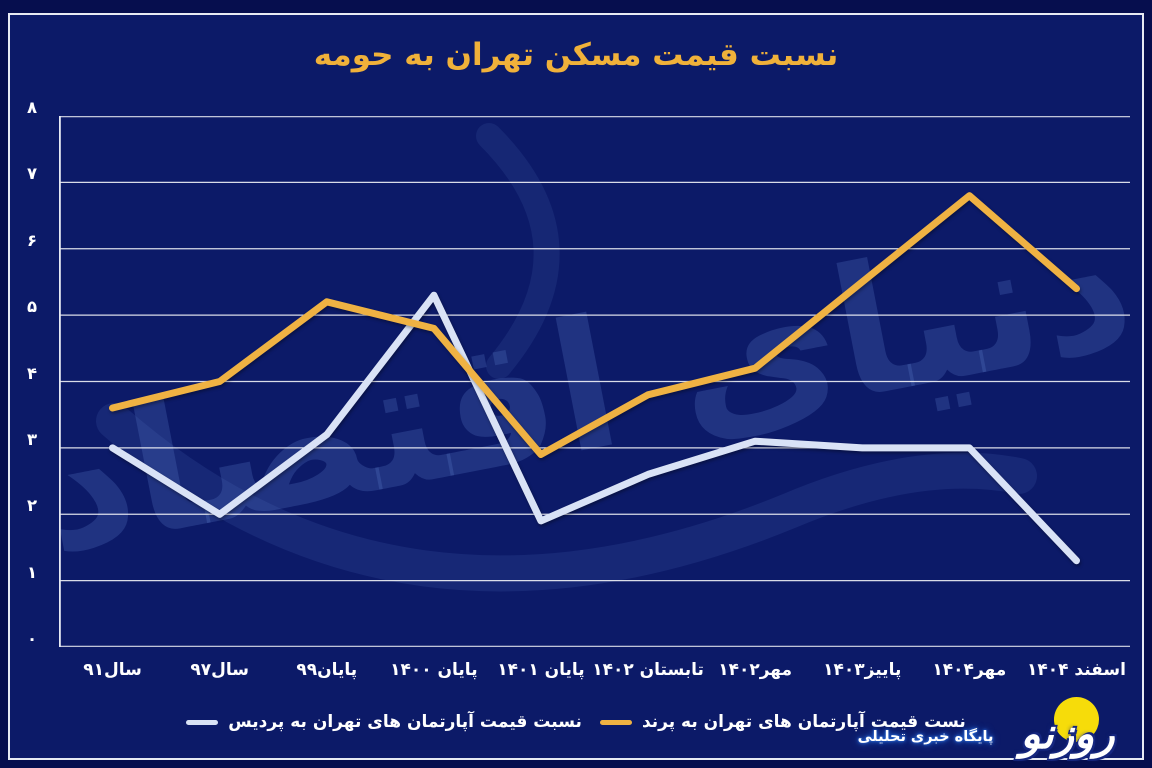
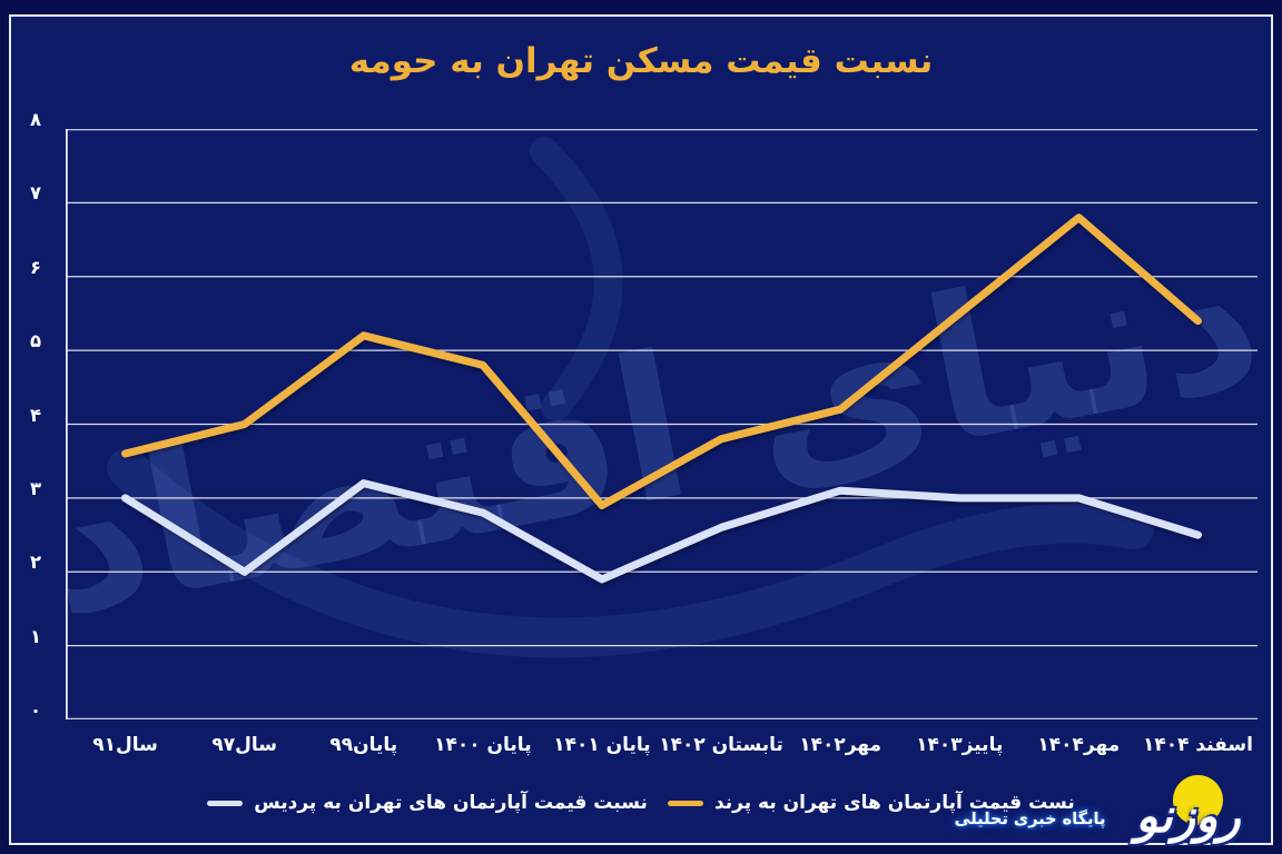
نسبت قیمت آپارتمان های تهران به پردیس/پایان ۱۴۰۰: 5.3 -> 2.8
نسبت قیمت آپارتمان های تهران به پردیس/اسفند ۱۴۰۴: 1.3 -> 2.5
